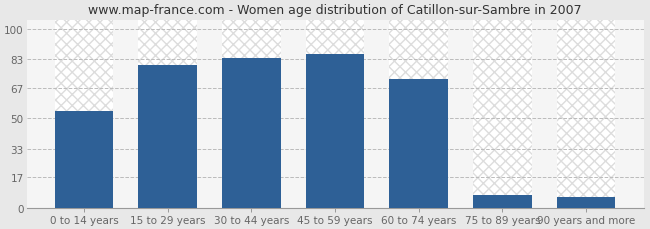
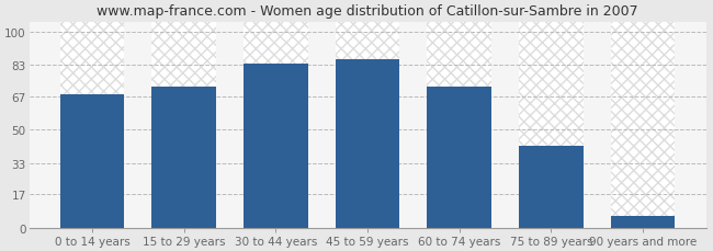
0 to 14 years: 54 -> 68
15 to 29 years: 80 -> 72
75 to 89 years: 7 -> 42
